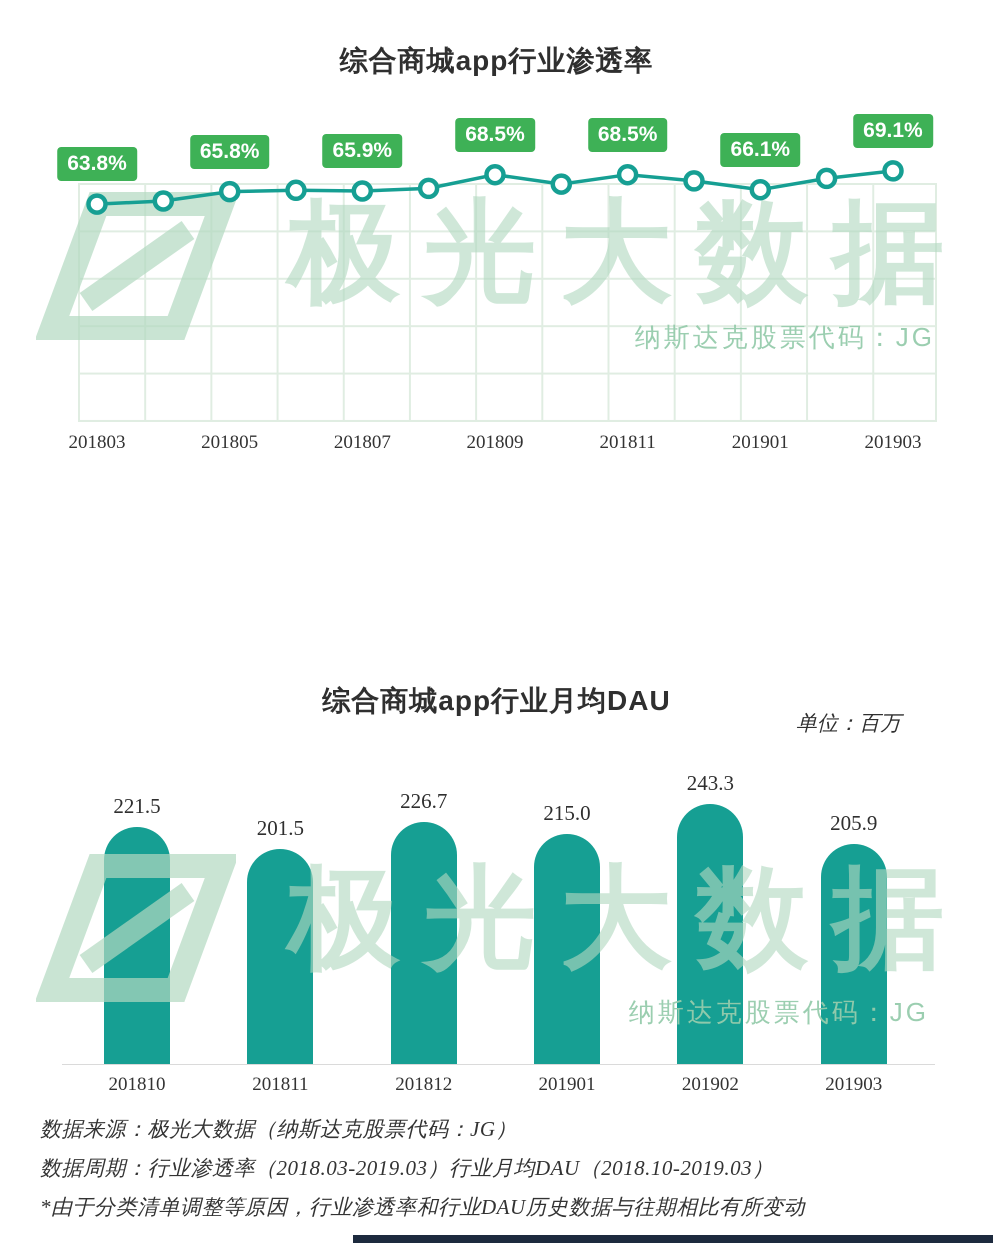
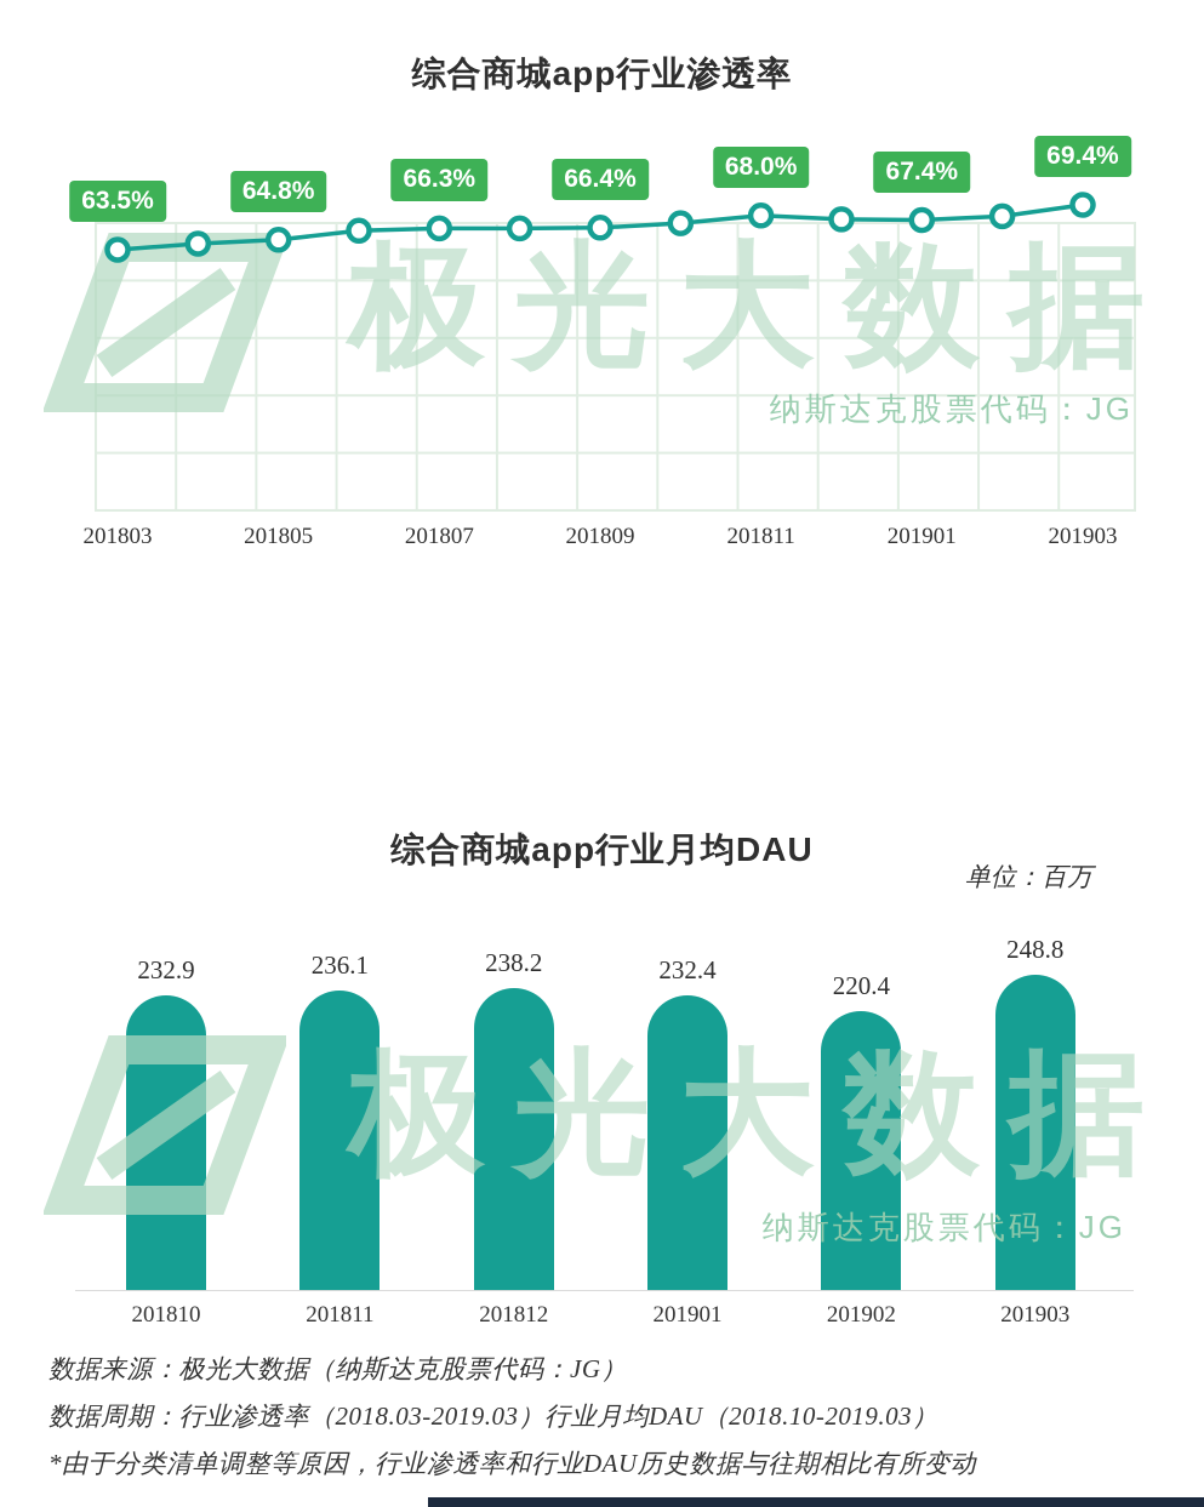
综合商城app行业渗透率/201803: 63.8% -> 63.5%
综合商城app行业渗透率/201805: 65.8% -> 64.8%
综合商城app行业渗透率/201807: 65.9% -> 66.3%
综合商城app行业渗透率/201809: 68.5% -> 66.4%
综合商城app行业渗透率/201811: 68.5% -> 68.0%
综合商城app行业渗透率/201901: 66.1% -> 67.4%
综合商城app行业渗透率/201903: 69.1% -> 69.4%
综合商城app行业月均DAU/201810: 221.5 -> 232.9
综合商城app行业月均DAU/201811: 201.5 -> 236.1
综合商城app行业月均DAU/201812: 226.7 -> 238.2
综合商城app行业月均DAU/201901: 215.0 -> 232.4
综合商城app行业月均DAU/201902: 243.3 -> 220.4
综合商城app行业月均DAU/201903: 205.9 -> 248.8
